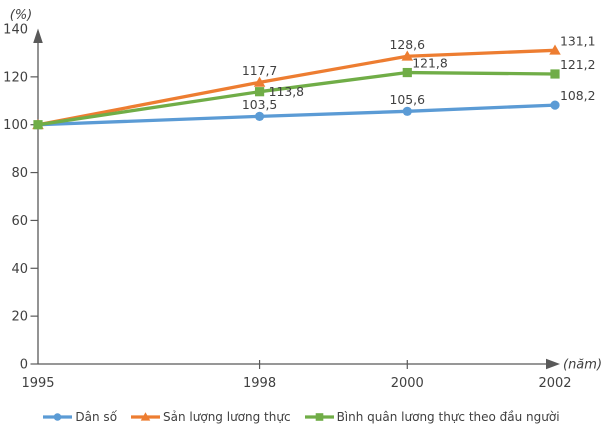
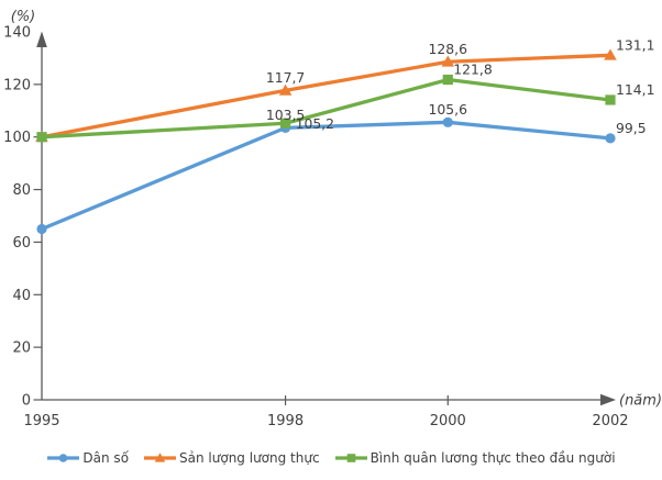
Dân số/1995: 100 -> 65
Bình quân lương thực theo đầu người/1998: 113,8 -> 105,2
Dân số/2002: 108,2 -> 99,5
Bình quân lương thực theo đầu người/2002: 121,2 -> 114,1
